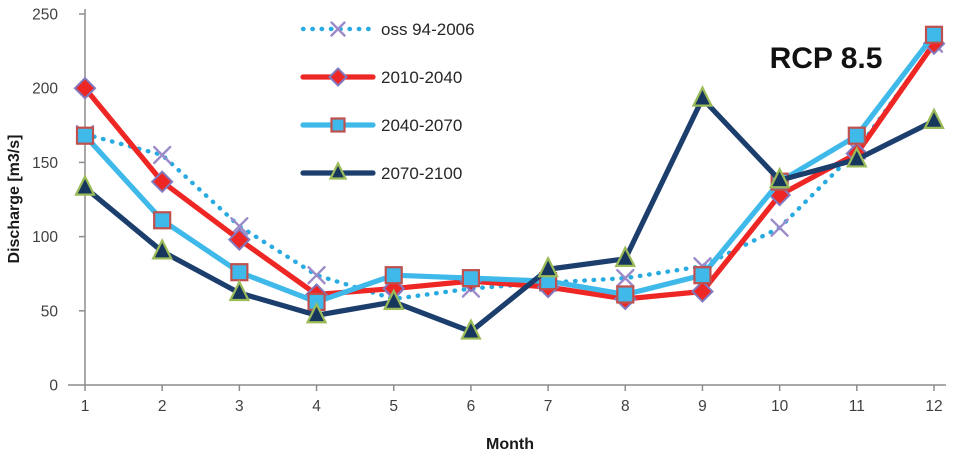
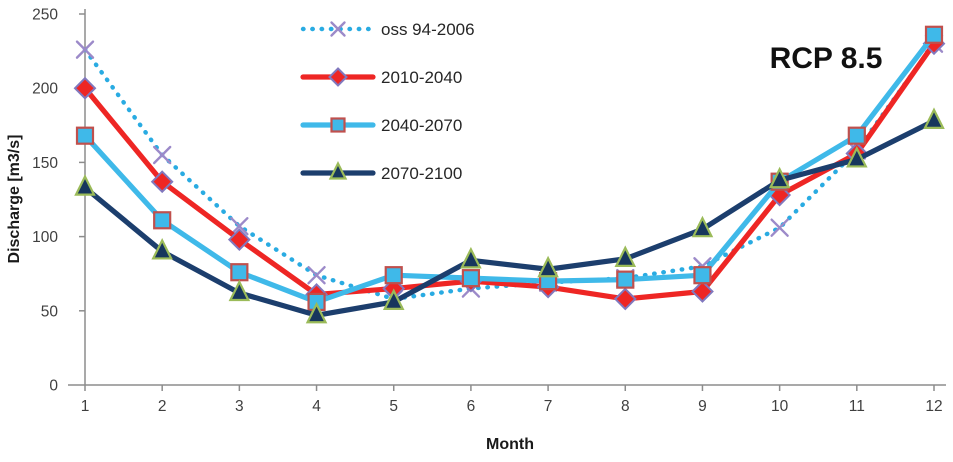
oss 94-2006/1: 169 -> 226
2070-2100/6: 36 -> 84
2040-2070/8: 61 -> 71
2070-2100/9: 193 -> 105
